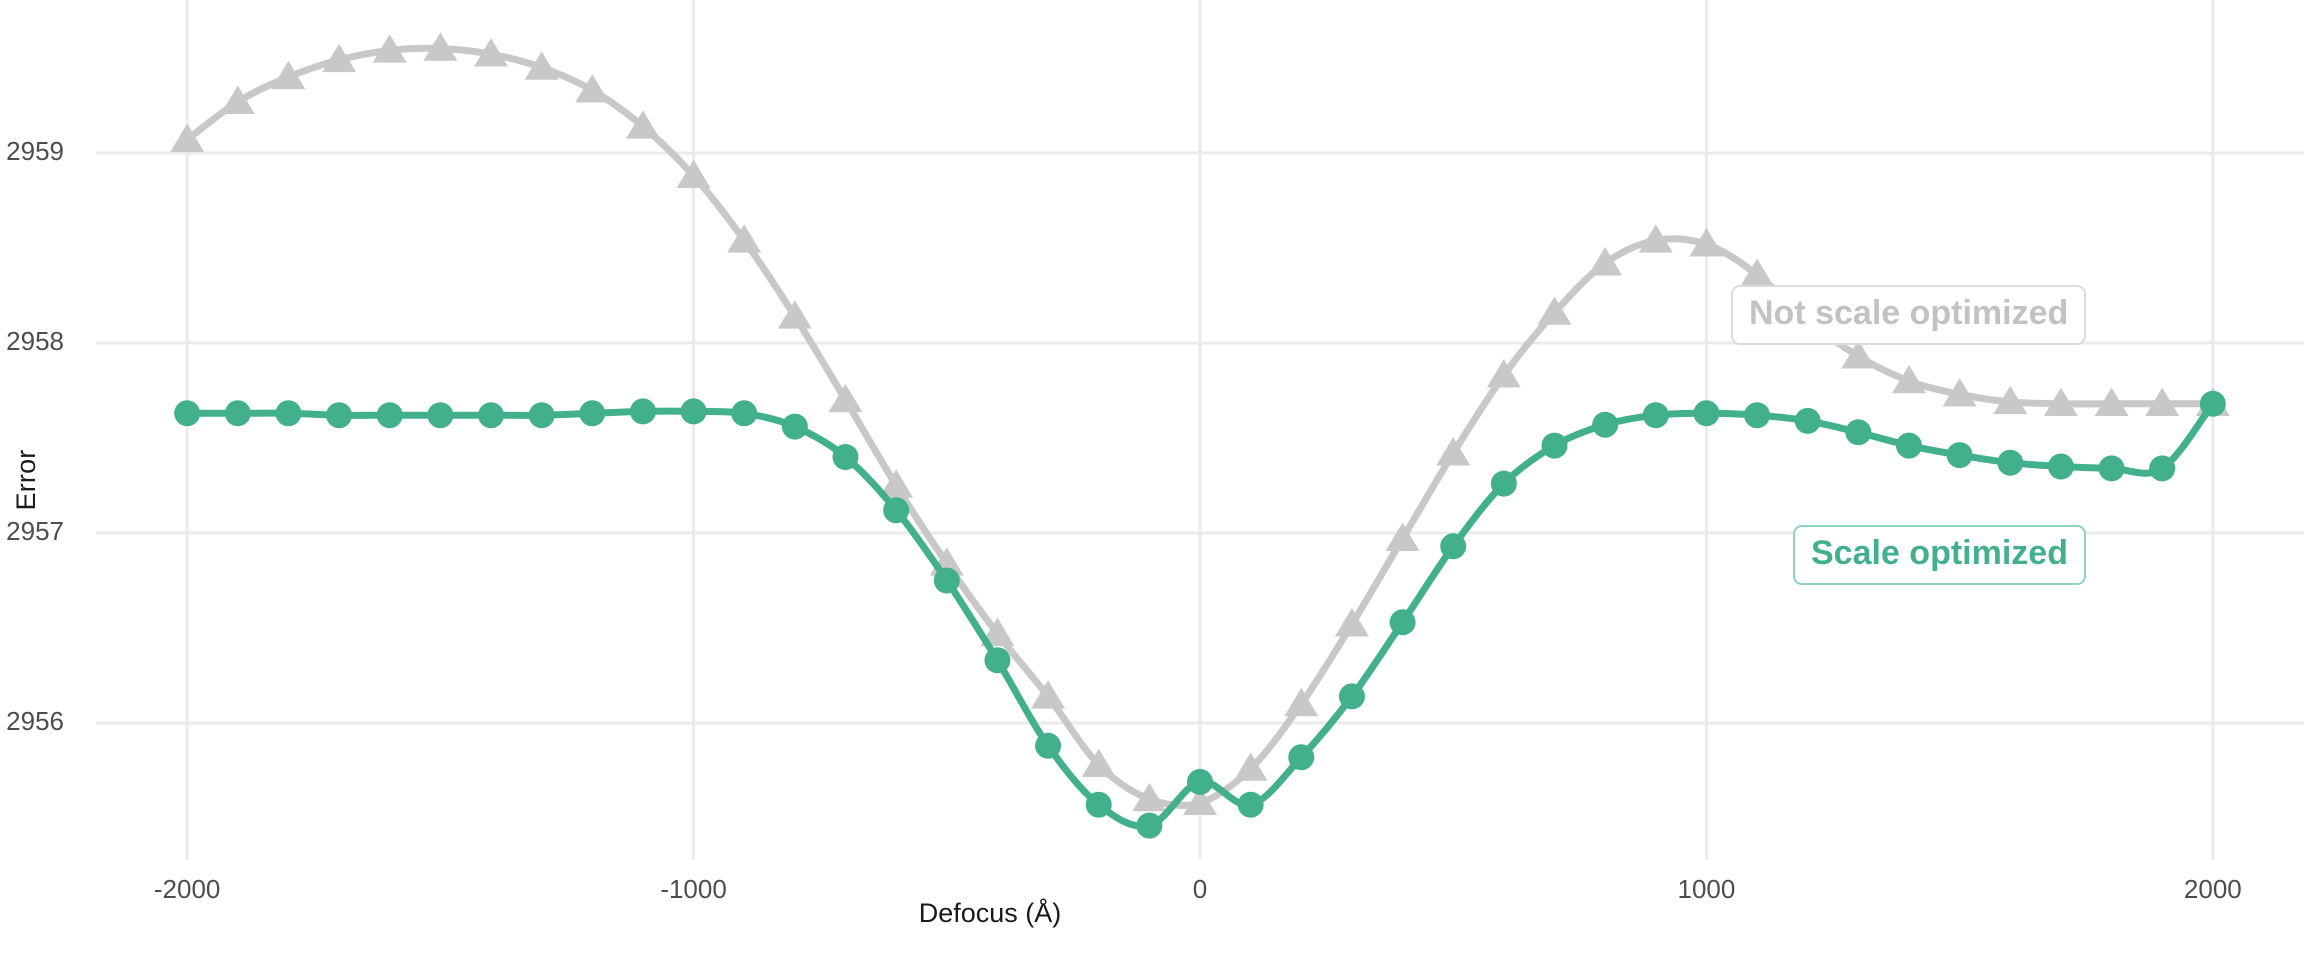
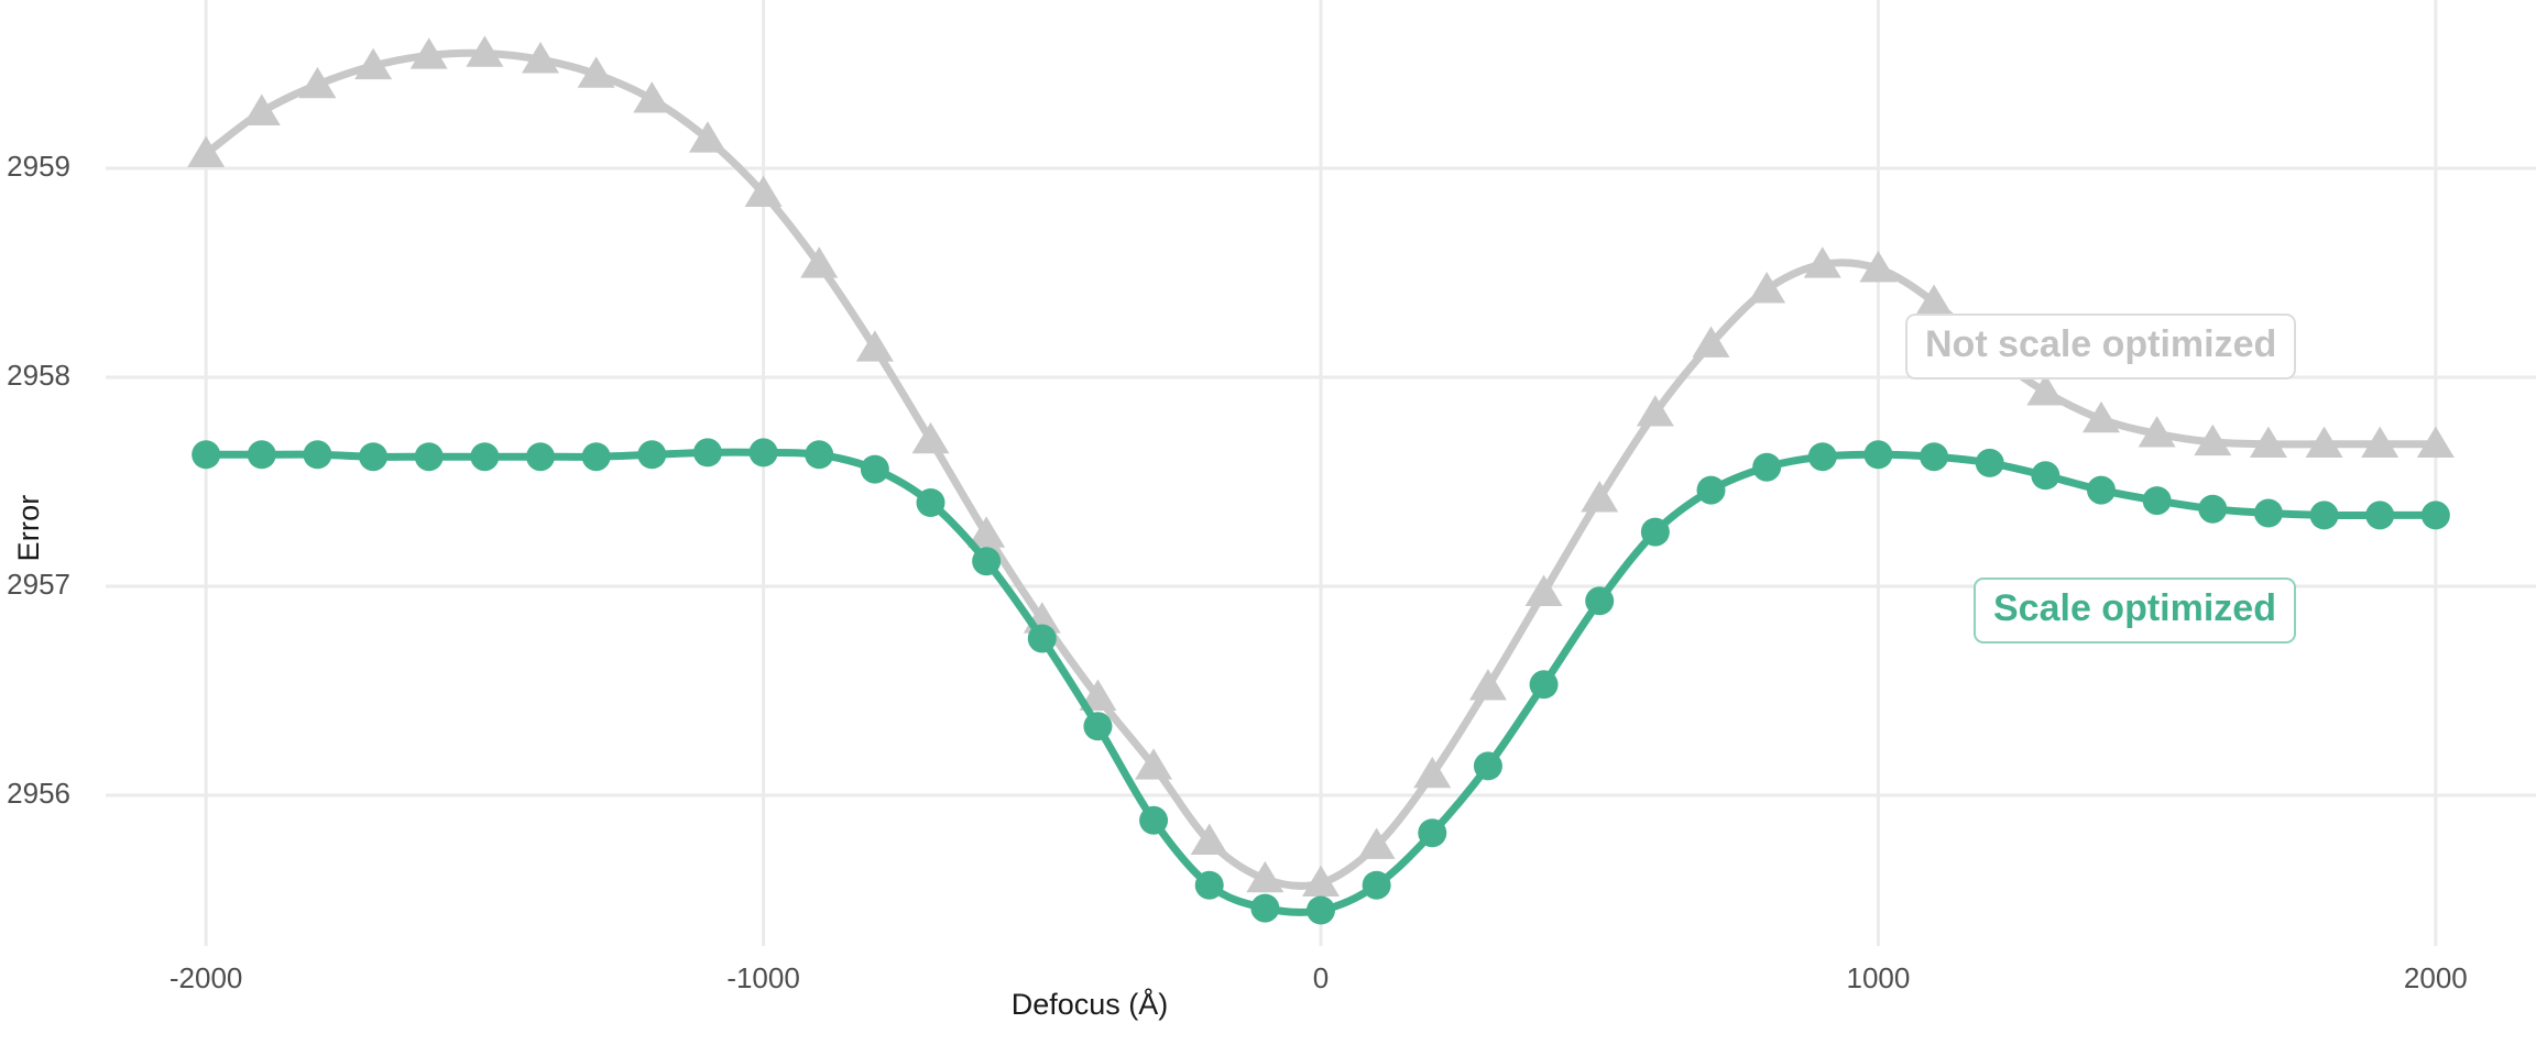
Scale optimized/0: 2955.69 -> 2955.45
Scale optimized/2000: 2957.68 -> 2957.34
